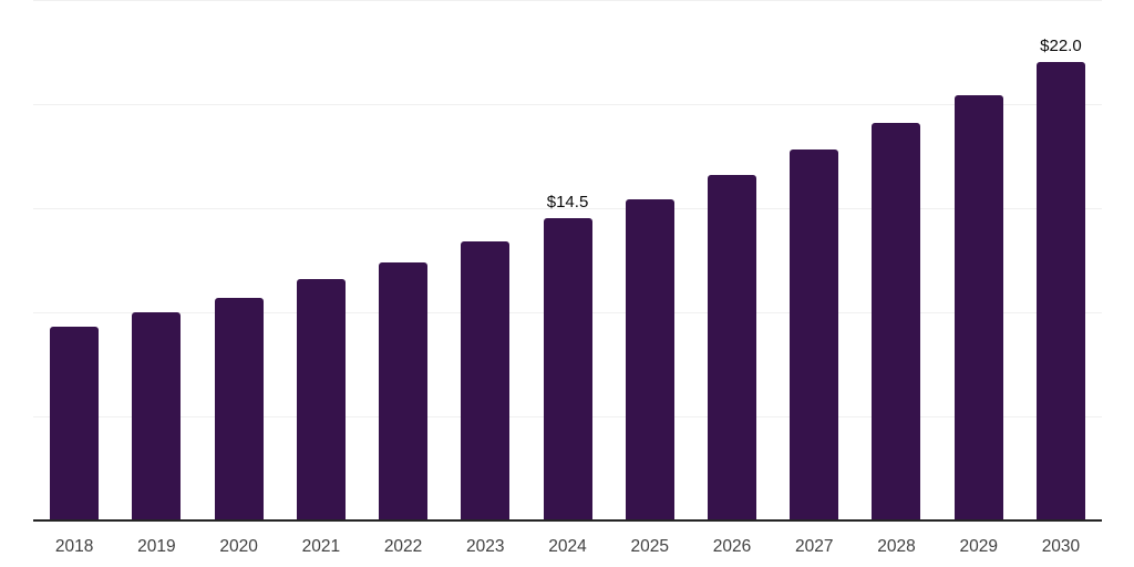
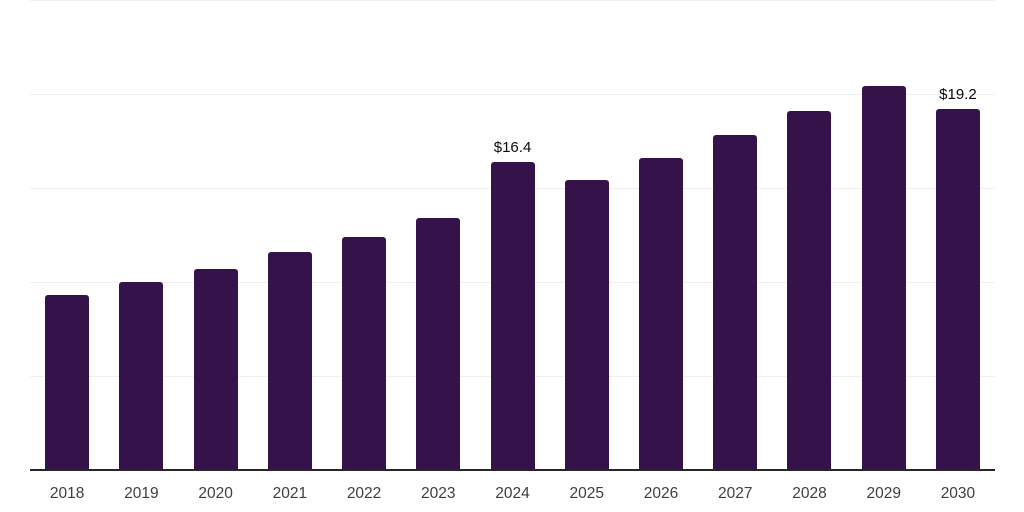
2024: $14.5 -> $16.4
2030: $22.0 -> $19.2
